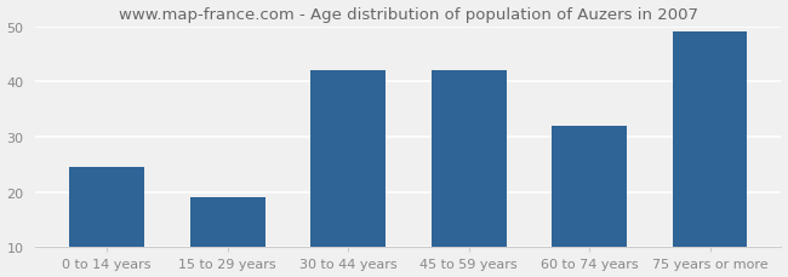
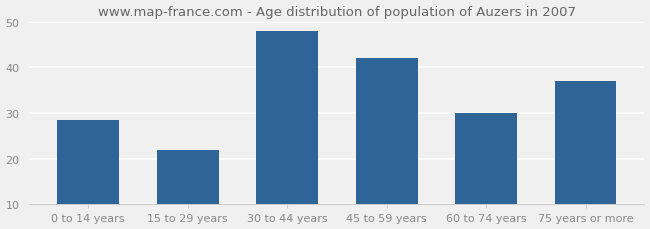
0 to 14 years: 24.5 -> 28.5
15 to 29 years: 19.0 -> 22.0
30 to 44 years: 42.0 -> 48.0
60 to 74 years: 32.0 -> 30.0
75 years or more: 49.0 -> 37.0
